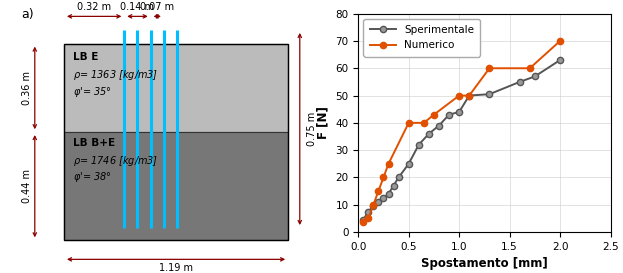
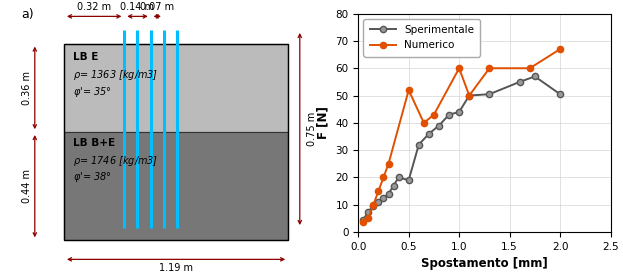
Sperimentale/0.5: 25.0 -> 19.0
Numerico/0.5: 40.0 -> 52.0
Numerico/1.0: 50.0 -> 60.0
Sperimentale/2.0: 63.0 -> 50.5
Numerico/2.0: 70.0 -> 67.0
